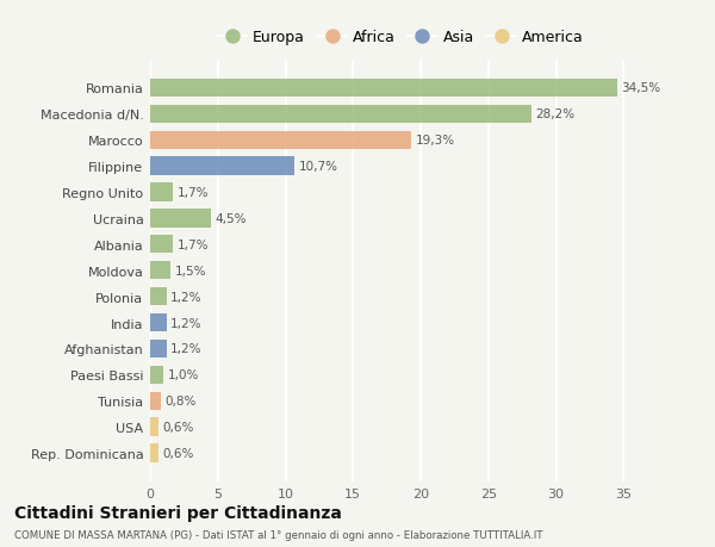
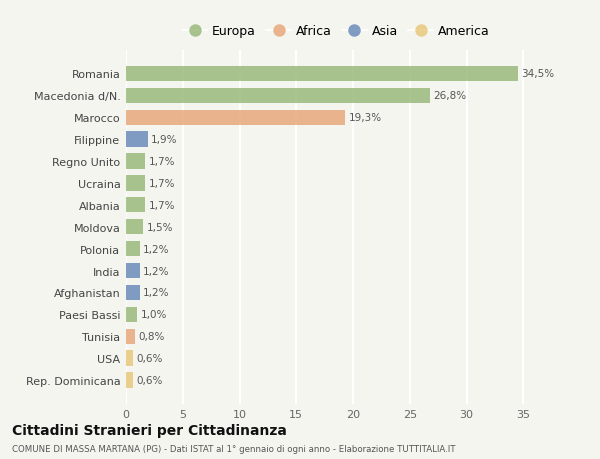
Macedonia d/N.: 28,2% -> 26,8%
Filippine: 10,7% -> 1,9%
Ucraina: 4,5% -> 1,7%
